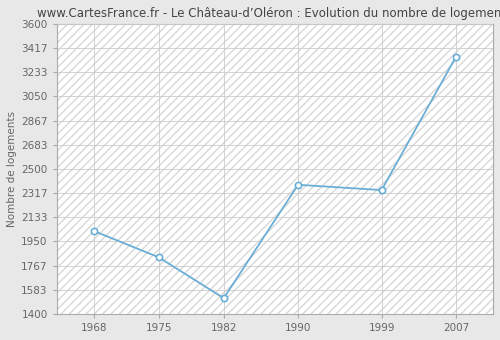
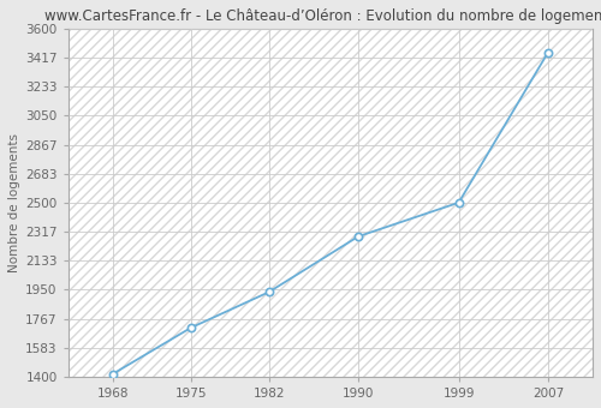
1968: 2030 -> 1420
1975: 1830 -> 1710
1982: 1520 -> 1940
1990: 2380 -> 2290
1999: 2340 -> 2500
2007: 3350 -> 3450
